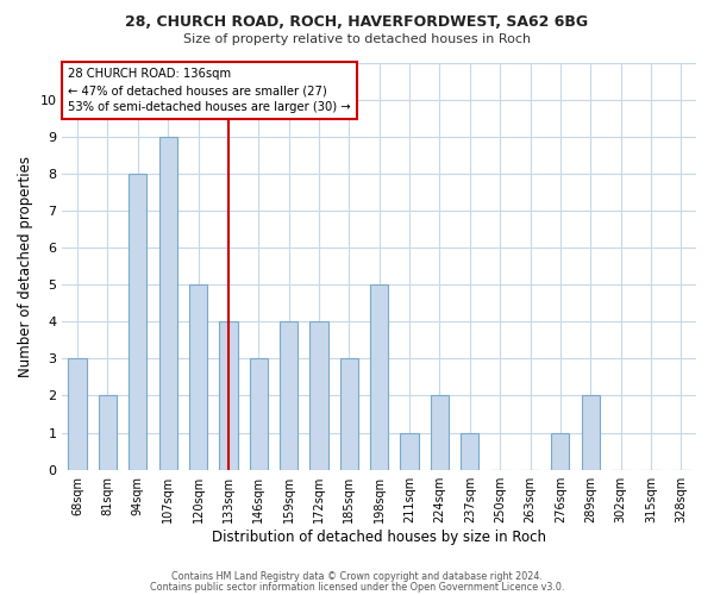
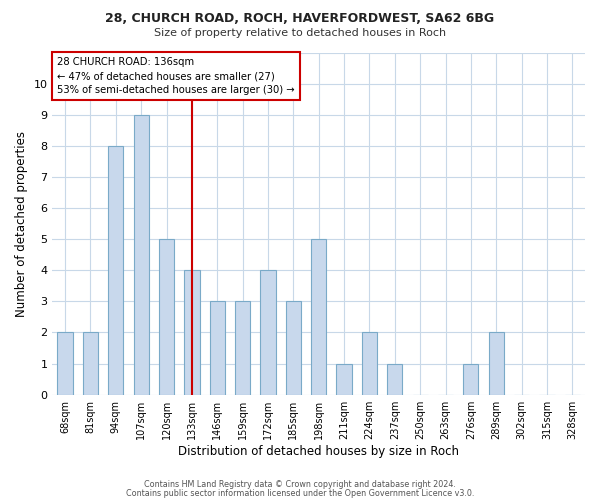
68sqm: 3 -> 2
159sqm: 4 -> 3
